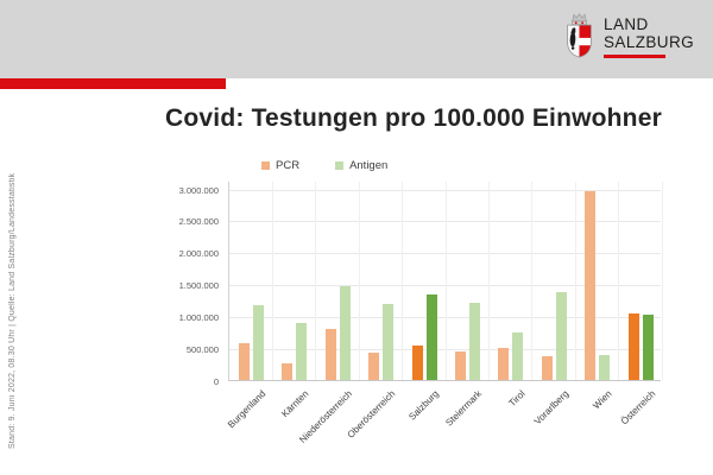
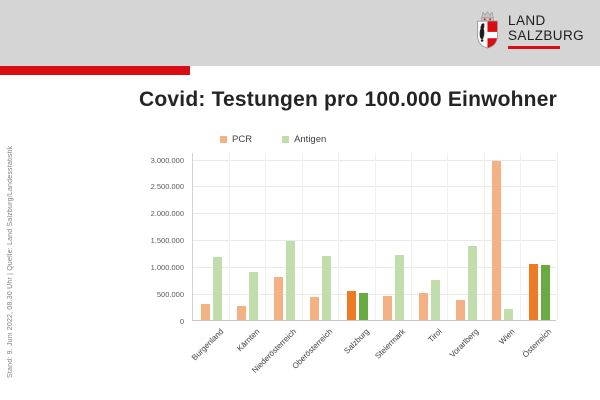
PCR/Burgenland: 600000 -> 300000
Antigen/Salzburg: 1300000 -> 500000
Antigen/Wien: 400000 -> 200000
